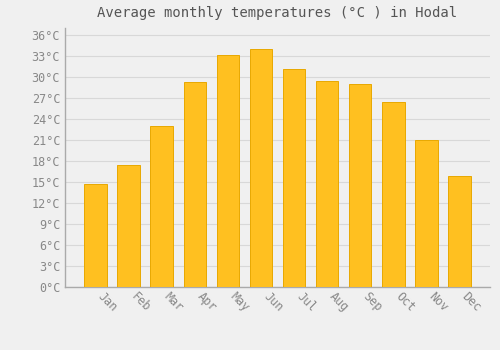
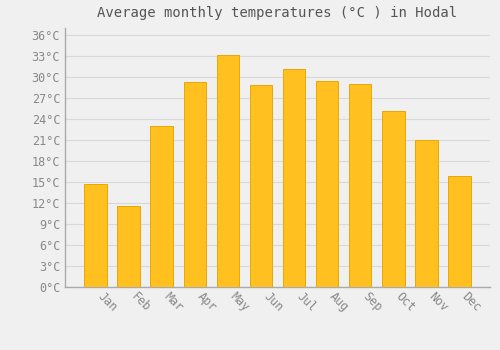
Feb: 17.5°C -> 11.6°C
Jun: 34.0°C -> 28.8°C
Oct: 26.5°C -> 25.2°C
